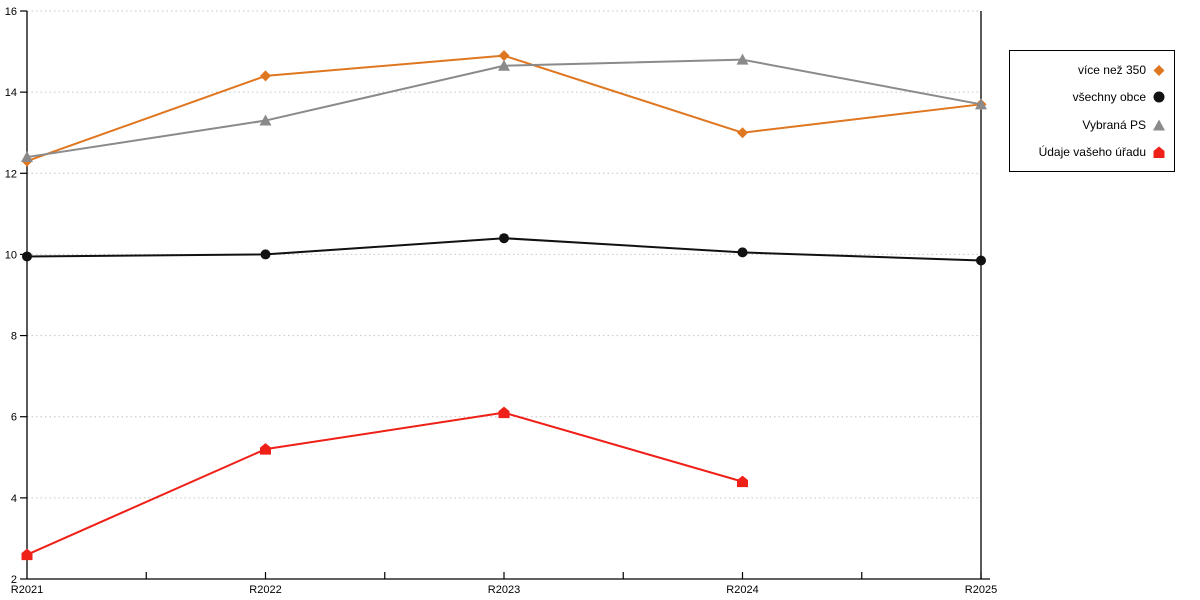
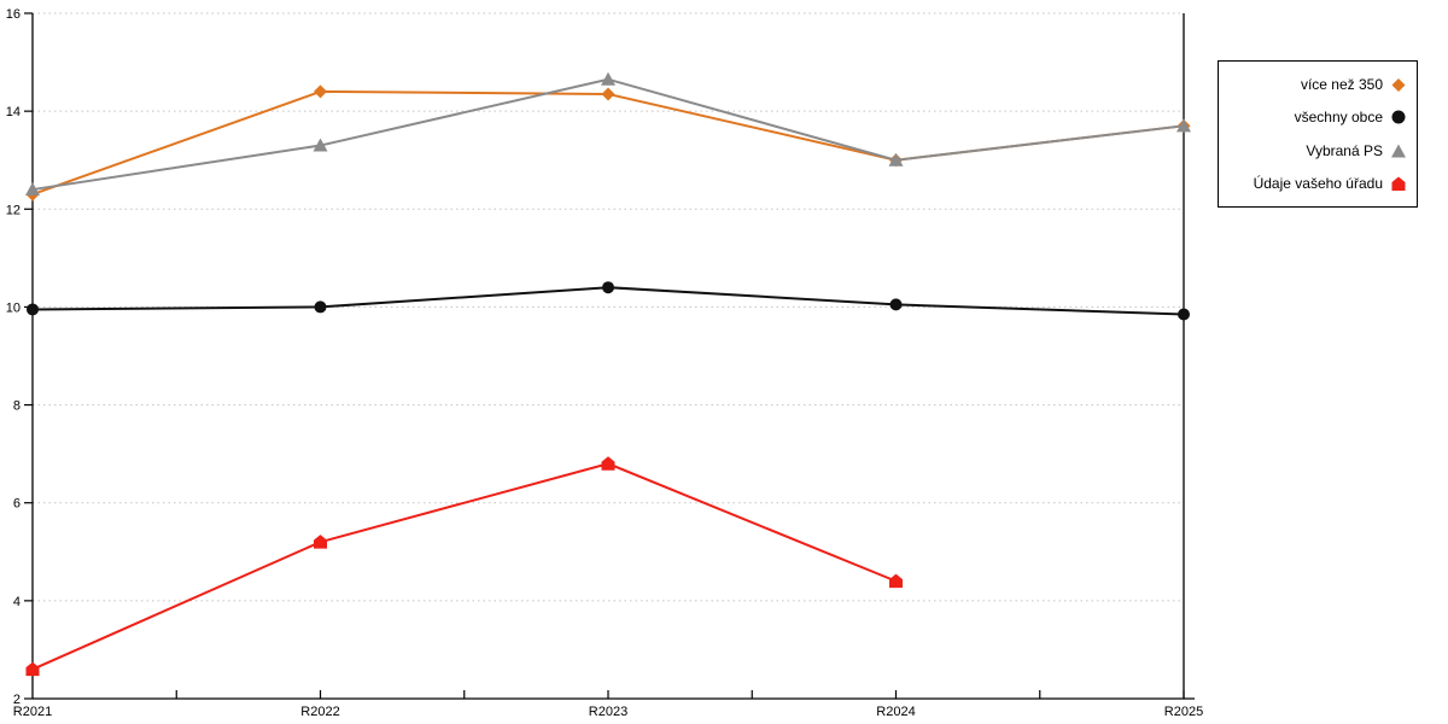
více než 350/R2023: 14.9 -> 14.3
Údaje vašeho úřadu/R2023: 6.1 -> 6.8
Vybraná PS/R2024: 14.8 -> 13.0
